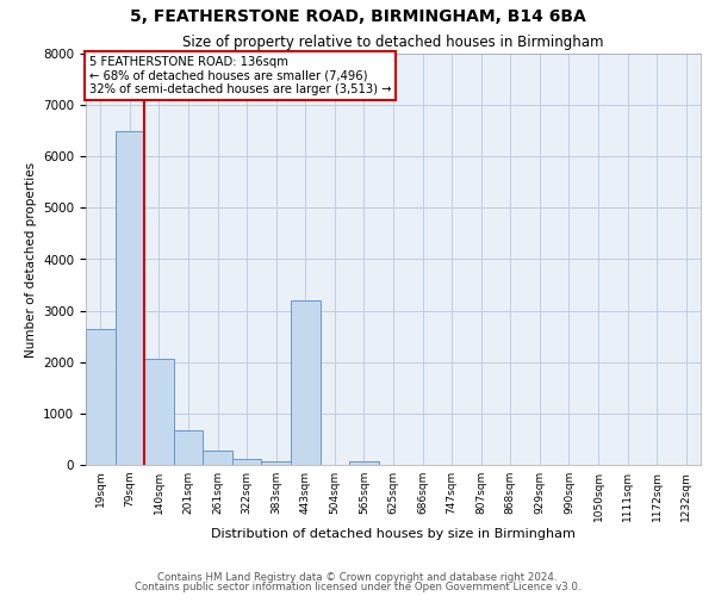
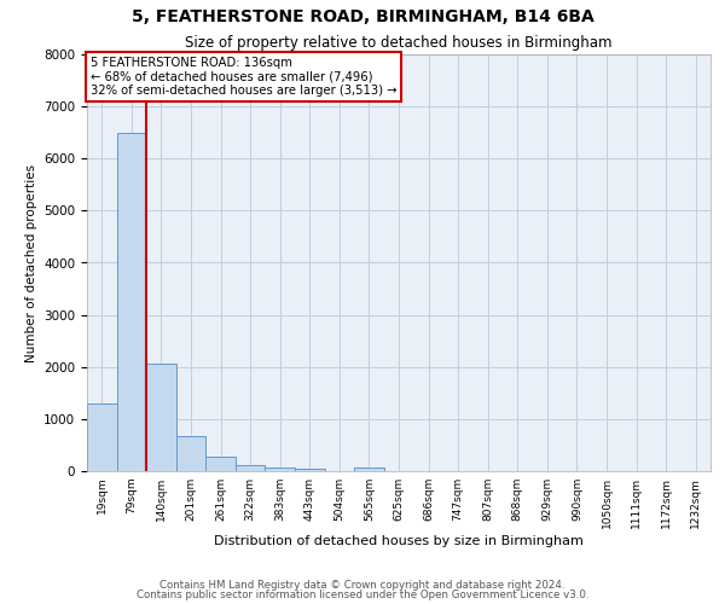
19sqm: 2650 -> 1300
443sqm: 3200 -> 40
